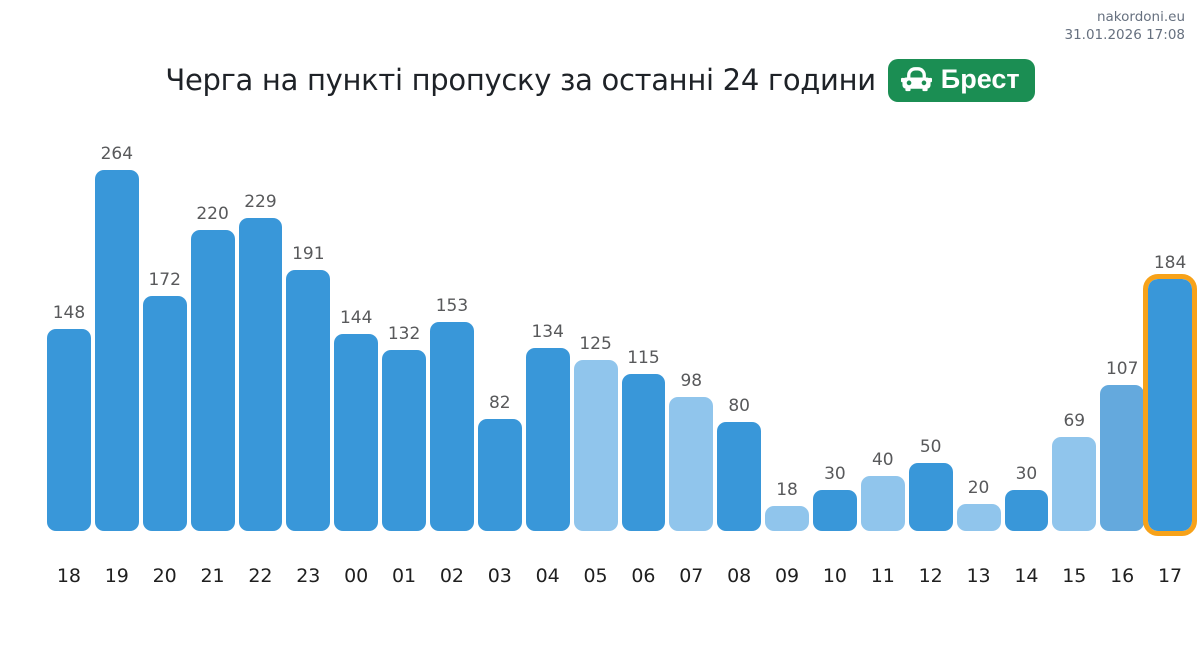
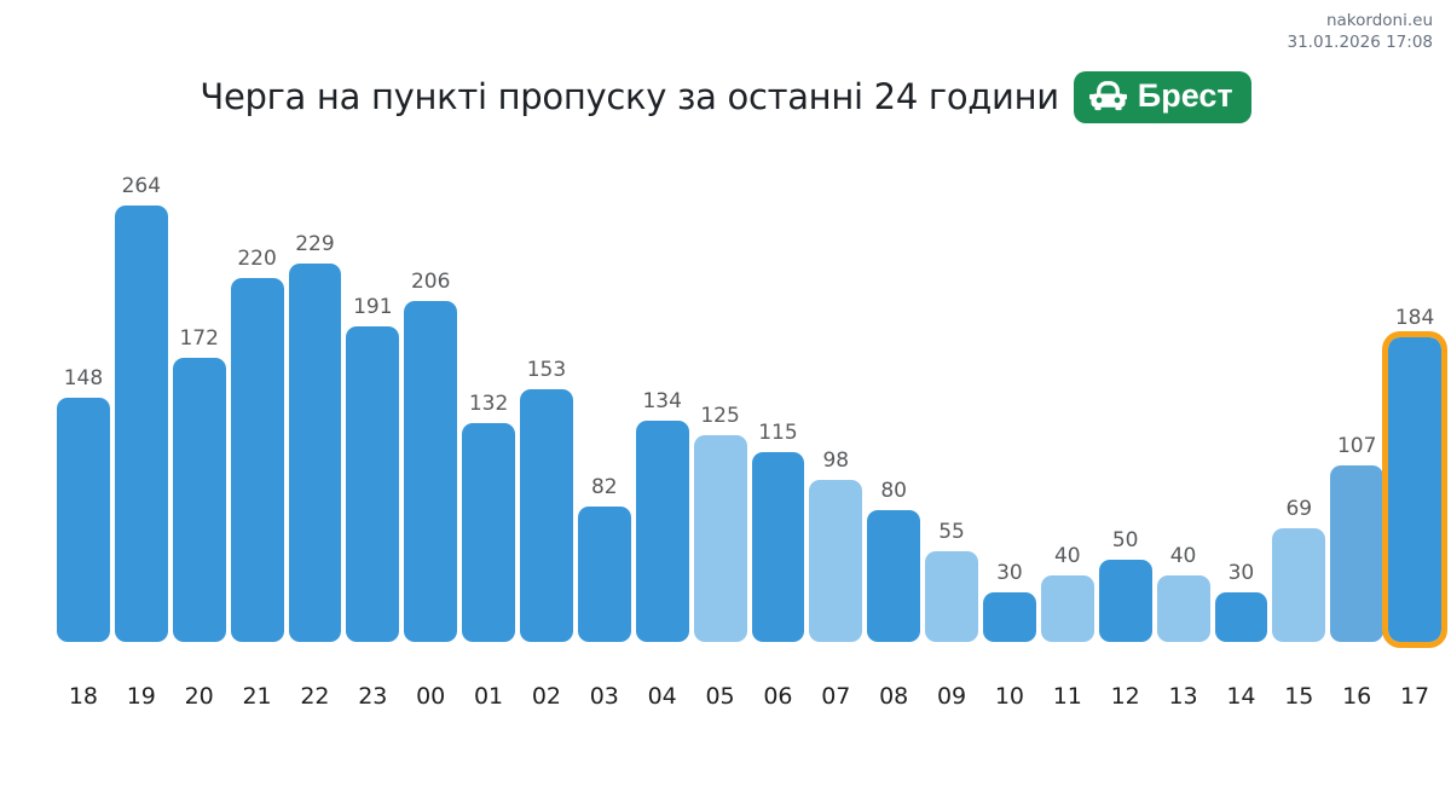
00: 144 -> 206
09: 18 -> 55
13: 20 -> 40
